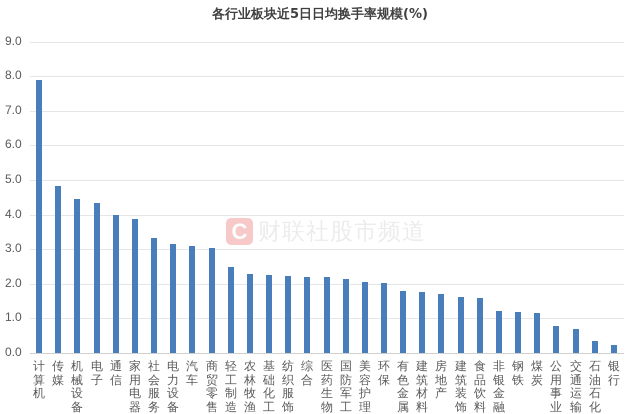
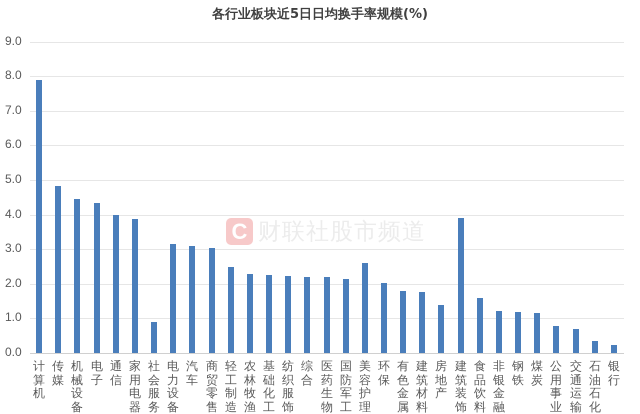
社会服务: 3.3 -> 0.9
美容护理: 2.0 -> 2.6
房地产: 1.7 -> 1.4
建筑装饰: 1.6 -> 3.9
